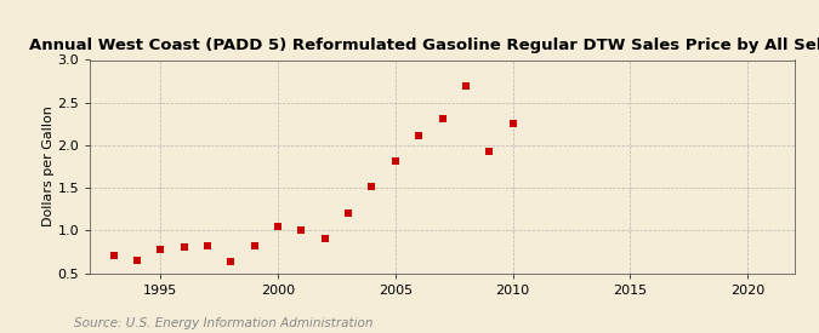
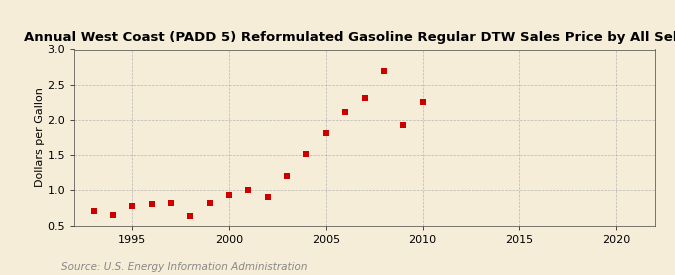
2000: 1.05 -> 0.94
